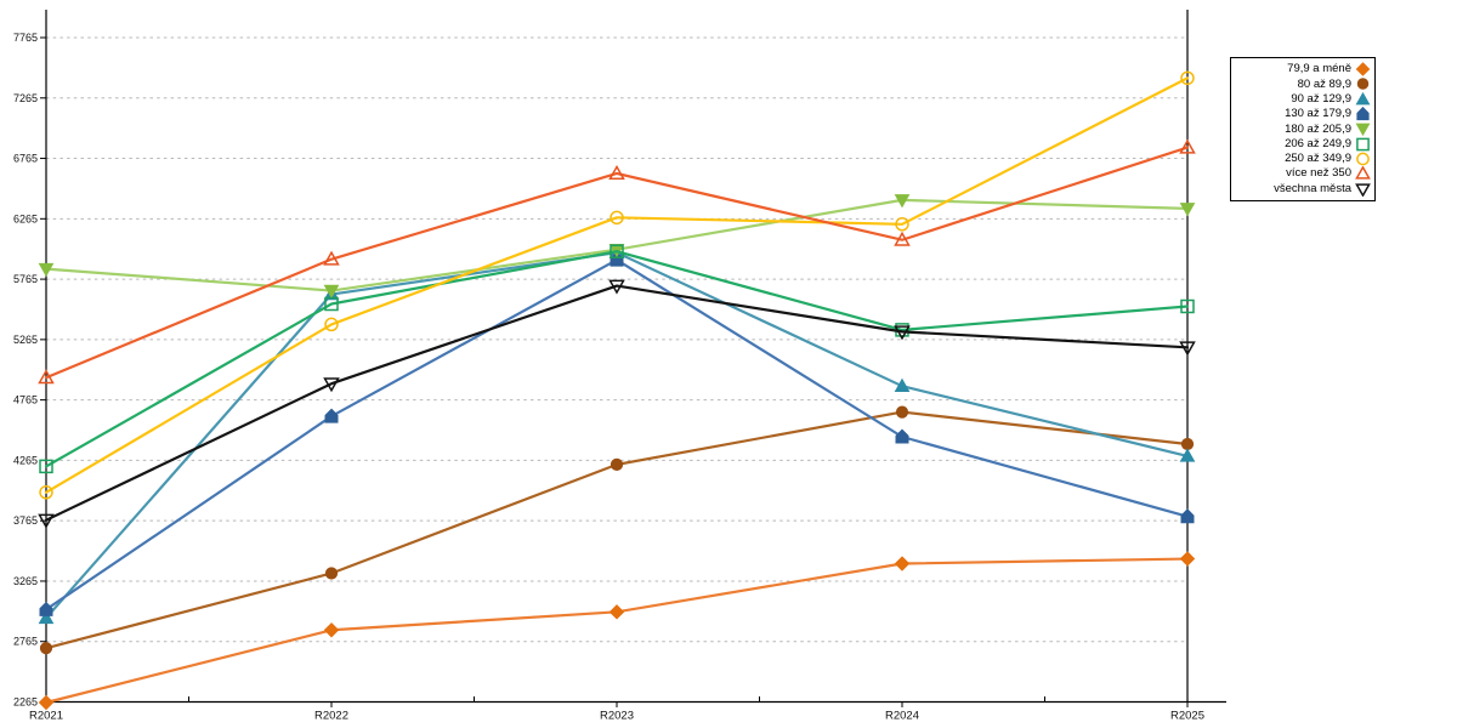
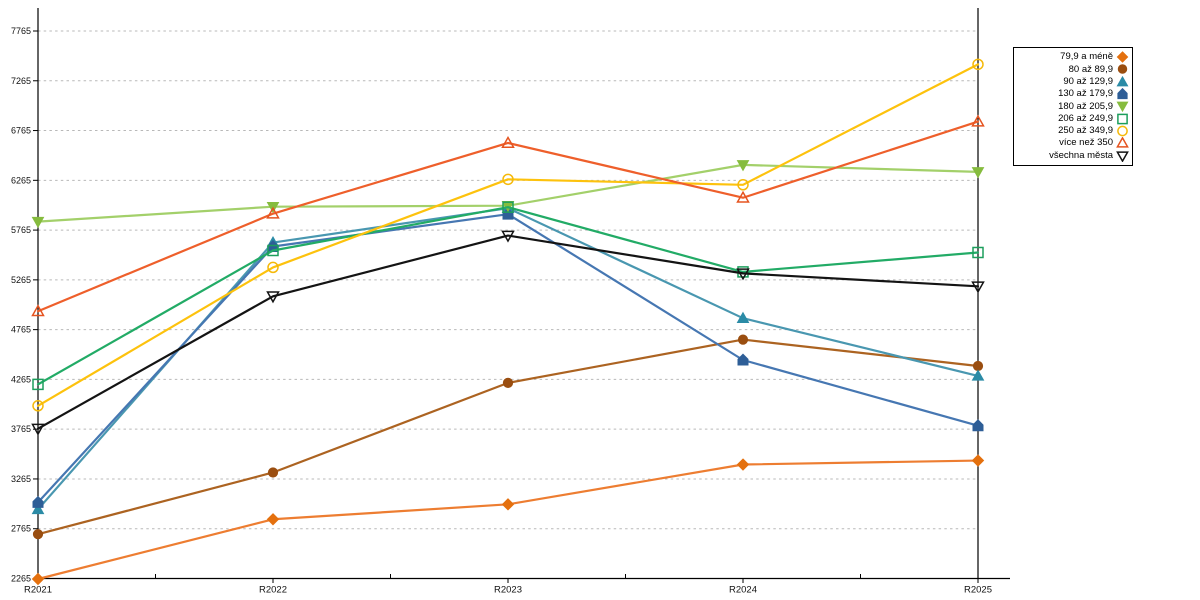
130 až 179,9/R2022: 4600 -> 5600
180 až 205,9/R2022: 5700 -> 6000
všechna města/R2022: 4900 -> 5100
